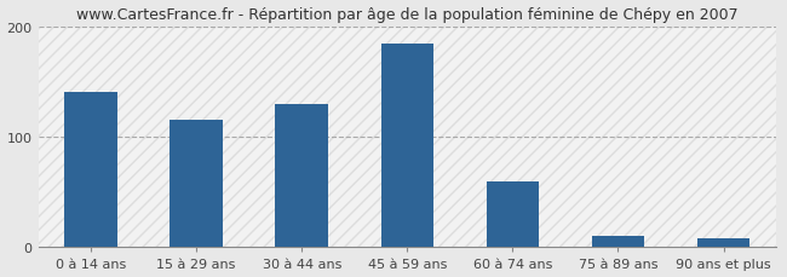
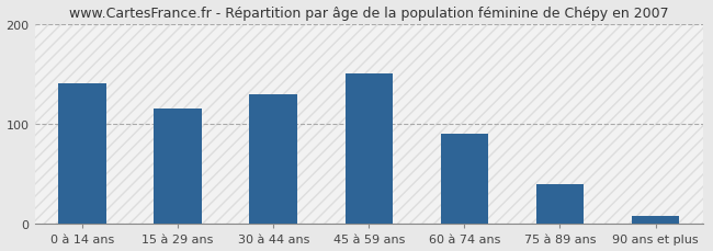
45 à 59 ans: 184 -> 150
60 à 74 ans: 60 -> 90
75 à 89 ans: 10 -> 40
